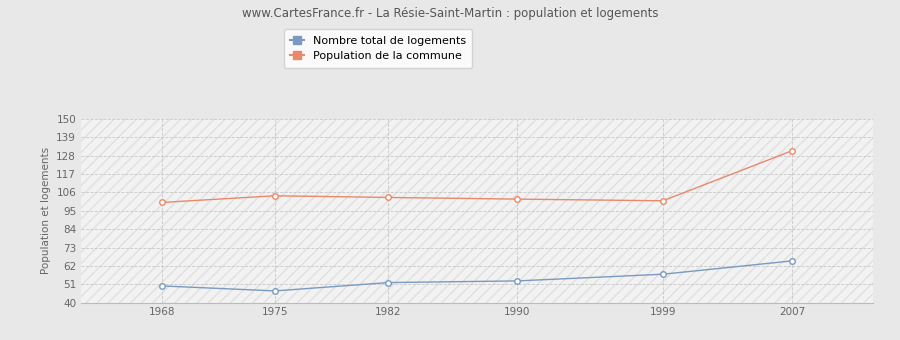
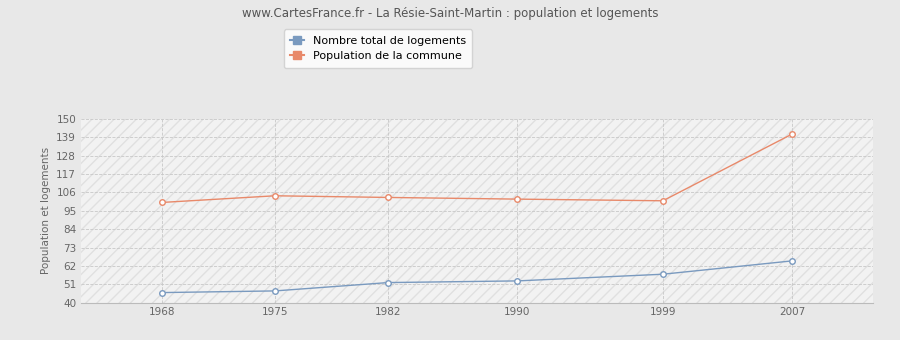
Nombre total de logements/1968: 50 -> 46
Population de la commune/2007: 131 -> 141
